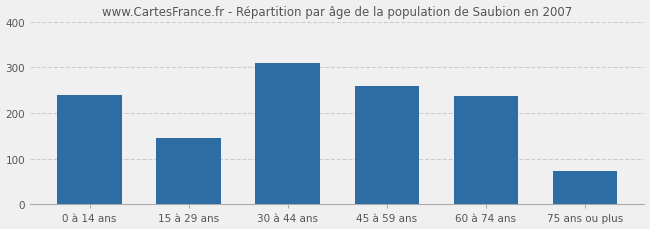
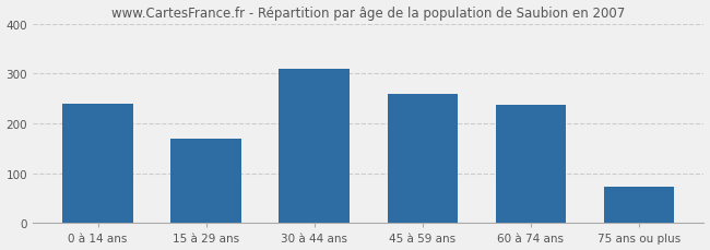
15 à 29 ans: 145 -> 170
